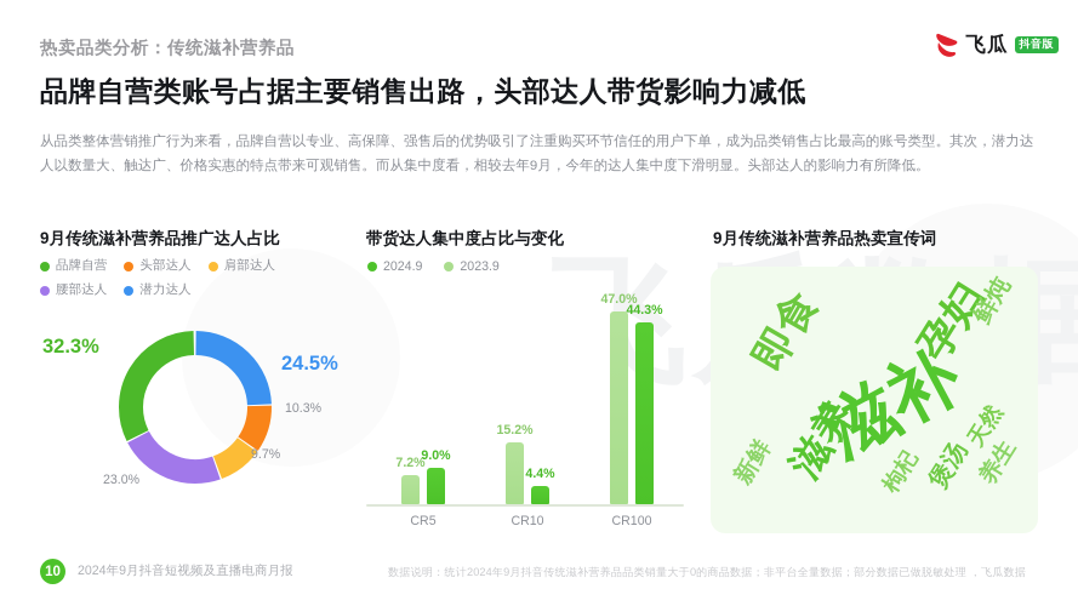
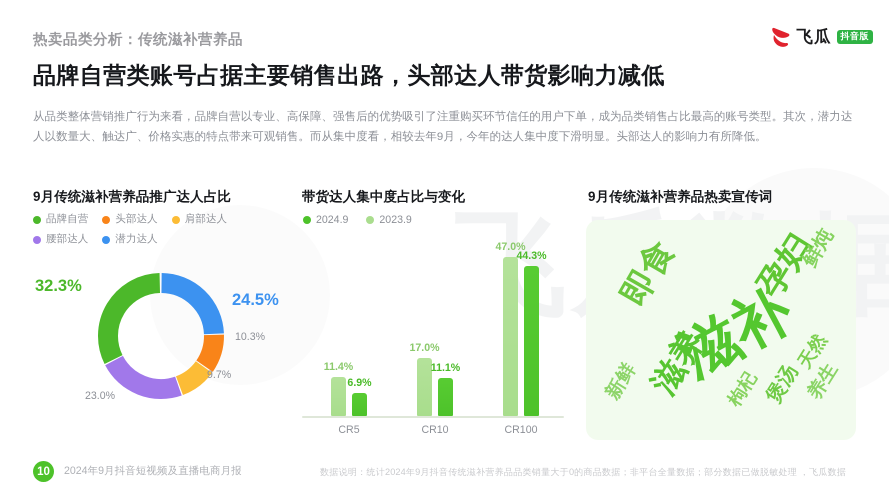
带货达人集中度占比与变化/2024.9/CR5: 9.0% -> 6.9%
带货达人集中度占比与变化/2023.9/CR5: 7.2% -> 11.4%
带货达人集中度占比与变化/2024.9/CR10: 4.4% -> 11.1%
带货达人集中度占比与变化/2023.9/CR10: 15.2% -> 17.0%
